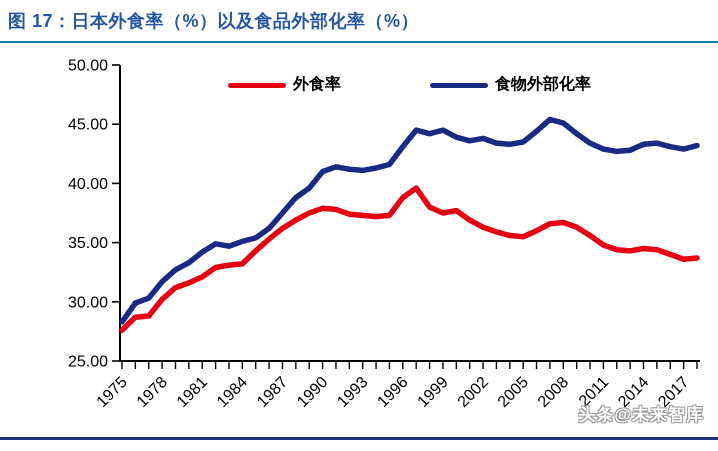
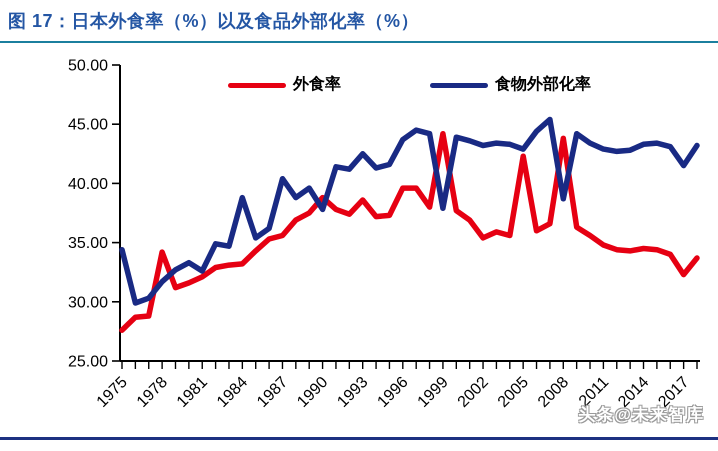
食物外部化率/1975: 28.3 -> 34.4
外食率/1978: 30.2 -> 34.2
食物外部化率/1981: 34.2 -> 32.6
食物外部化率/1984: 35.1 -> 38.8
外食率/1987: 36.2 -> 35.6
食物外部化率/1987: 37.5 -> 40.4
外食率/1990: 37.9 -> 38.8
食物外部化率/1990: 41.0 -> 37.8
外食率/1993: 37.3 -> 38.6
食物外部化率/1993: 41.1 -> 42.5
外食率/1996: 38.8 -> 39.6
食物外部化率/1996: 43.1 -> 43.7
外食率/1999: 37.5 -> 44.2
食物外部化率/1999: 44.5 -> 37.9
外食率/2002: 36.3 -> 35.4
食物外部化率/2002: 43.8 -> 43.2
外食率/2005: 35.5 -> 42.3
食物外部化率/2005: 43.5 -> 42.9
外食率/2008: 36.7 -> 43.8
食物外部化率/2008: 45.1 -> 38.7
外食率/2017: 33.6 -> 32.3
食物外部化率/2017: 42.9 -> 41.5
